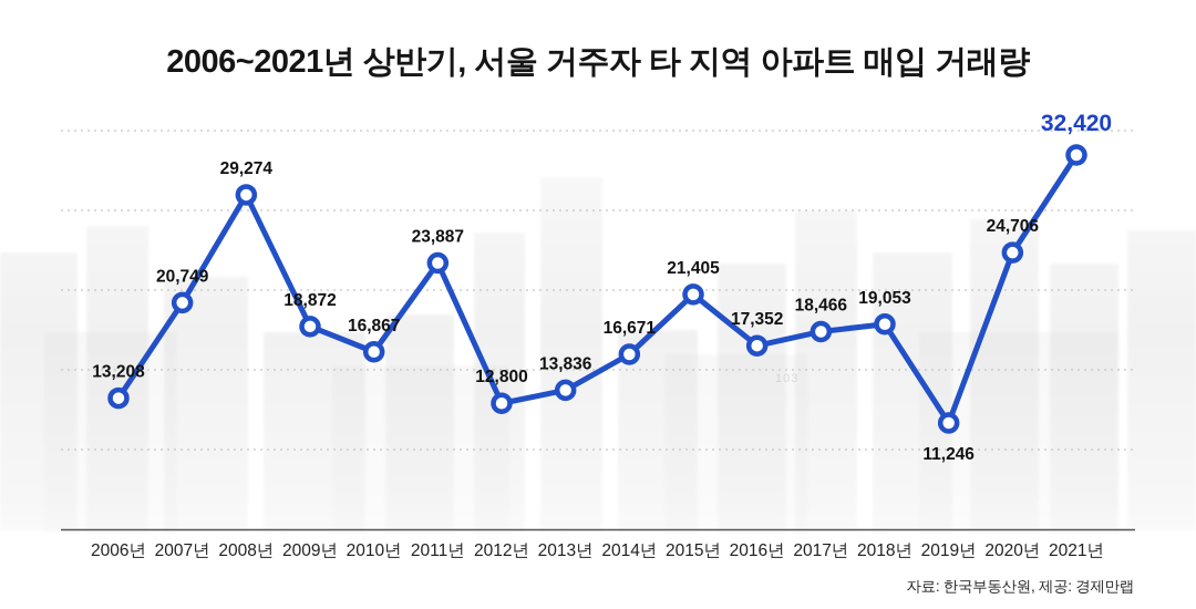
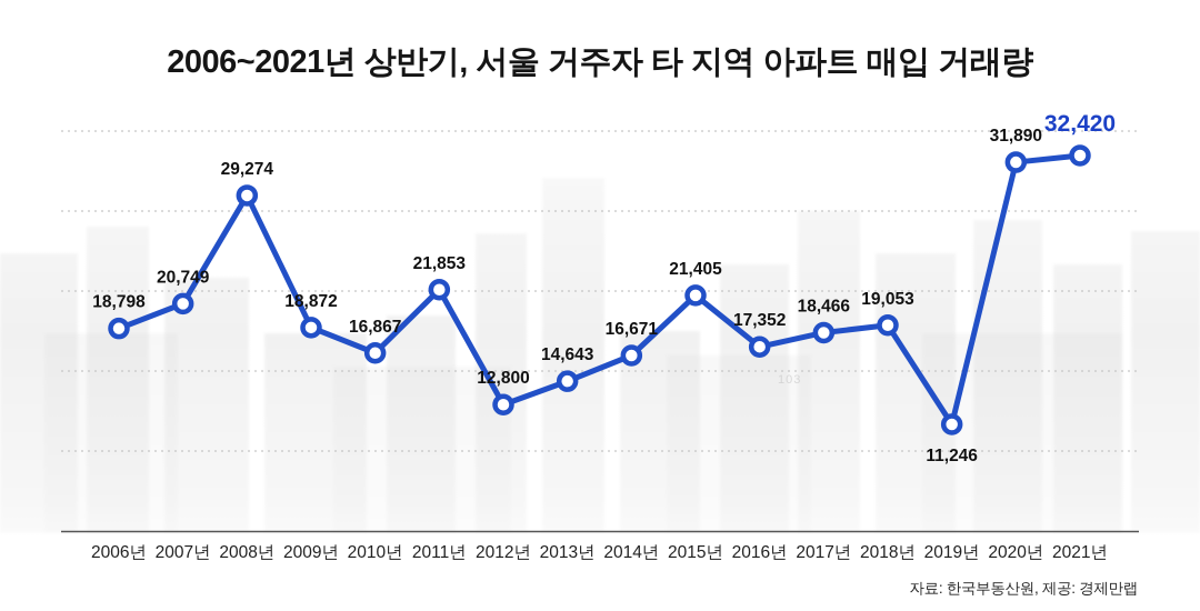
2006년: 13,208 -> 18,798
2011년: 23,887 -> 21,853
2013년: 13,836 -> 14,643
2020년: 24,706 -> 31,890
